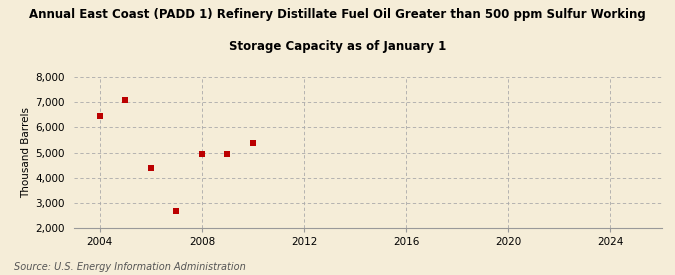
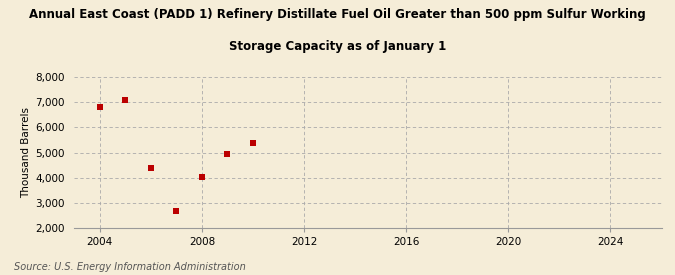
2004: 6,450 -> 6,800
2008: 4,950 -> 4,050
